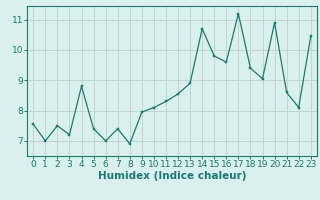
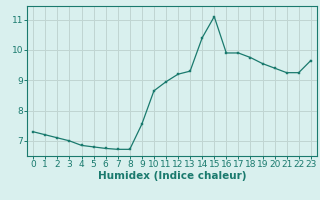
0: 7.55 -> 7.30
1: 7.00 -> 7.20
2: 7.50 -> 7.10
3: 7.20 -> 7.00
4: 8.80 -> 6.85
5: 7.40 -> 6.80
6: 7.00 -> 6.75
7: 7.40 -> 6.72
8: 6.90 -> 6.72
9: 7.95 -> 7.55
10: 8.10 -> 8.65
11: 8.30 -> 8.95
12: 8.55 -> 9.20
13: 8.90 -> 9.30
14: 10.70 -> 10.40
15: 9.80 -> 11.10
16: 9.60 -> 9.90
17: 11.20 -> 9.90
18: 9.40 -> 9.75
19: 9.05 -> 9.55
20: 10.90 -> 9.40
21: 8.60 -> 9.25
22: 8.10 -> 9.25
23: 10.45 -> 9.65
